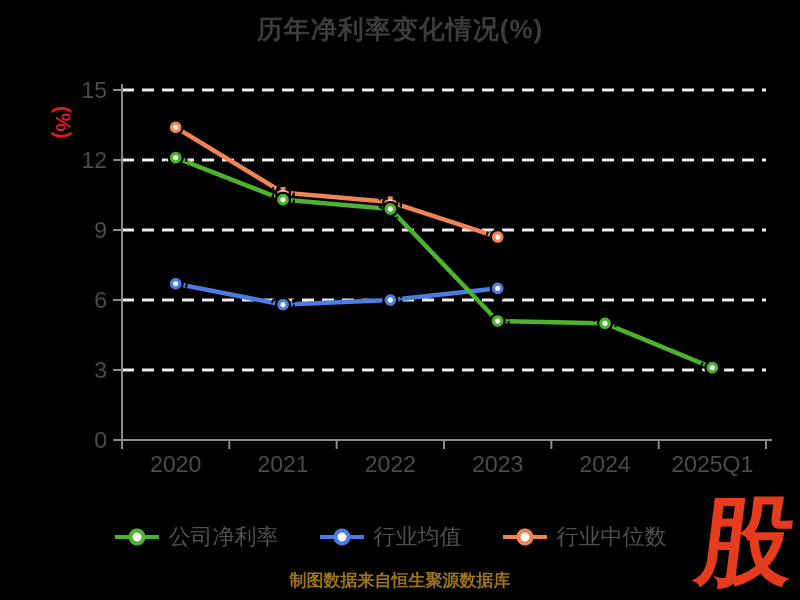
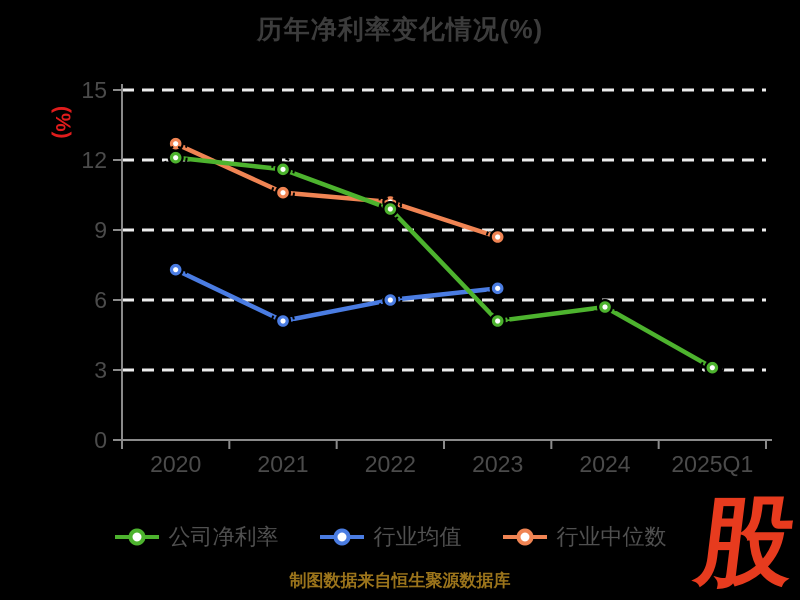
行业均值/2020: 6.7 -> 7.3
行业中位数/2020: 13.4 -> 12.7
公司净利率/2021: 10.3 -> 11.6
行业均值/2021: 5.8 -> 5.1
公司净利率/2024: 5.0 -> 5.7
